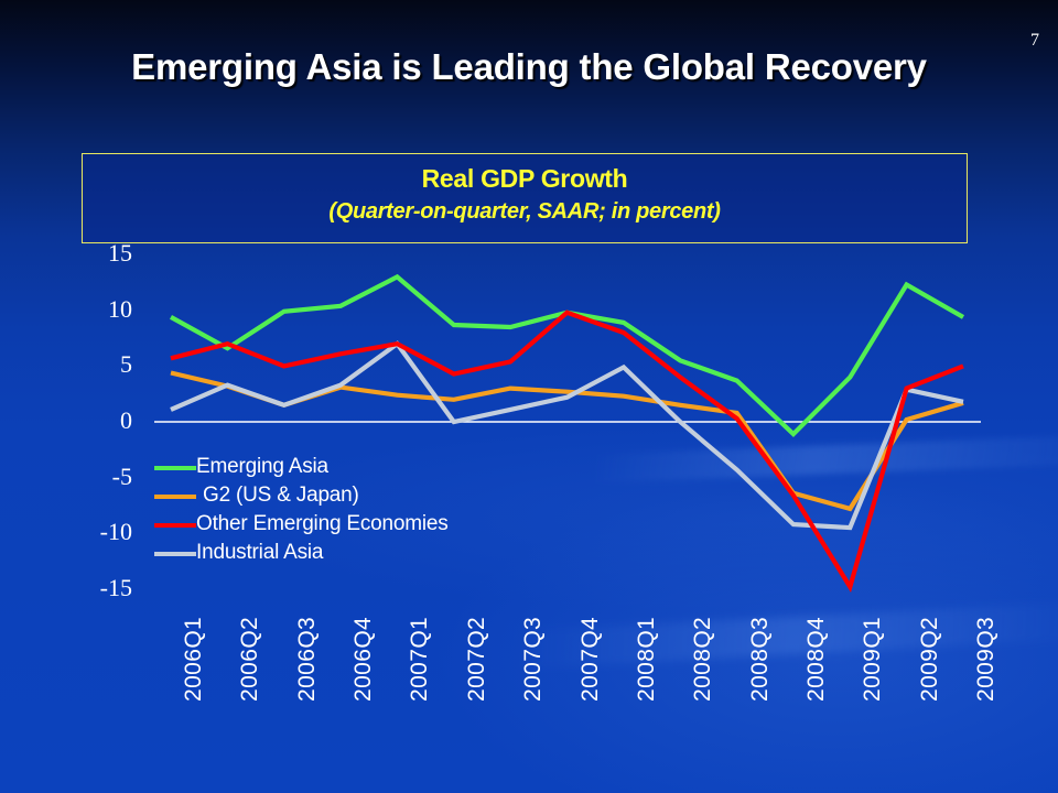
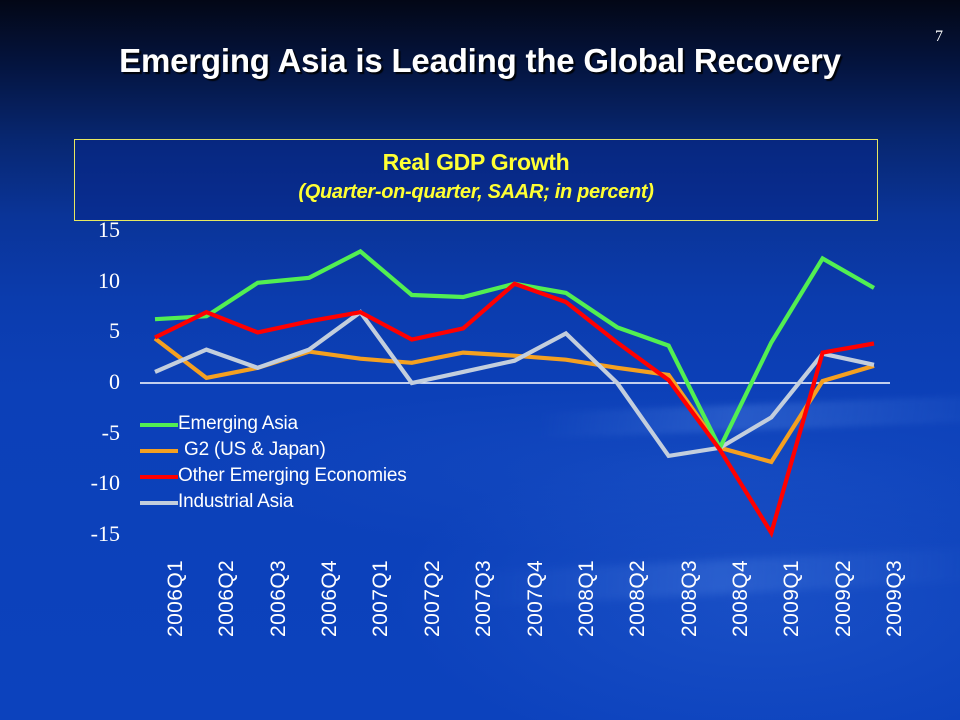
Emerging Asia/2006Q1: 9.4 -> 6.3
Other Emerging Economies/2006Q1: 5.7 -> 4.5
G2 (US & Japan)/2006Q2: 3.2 -> 0.5
Industrial Asia/2008Q3: -4.3 -> -7.2
Emerging Asia/2008Q4: -1.1 -> -6.4
Industrial Asia/2008Q4: -9.2 -> -6.4
Industrial Asia/2009Q1: -9.5 -> -3.4
Other Emerging Economies/2009Q3: 5.0 -> 3.9
